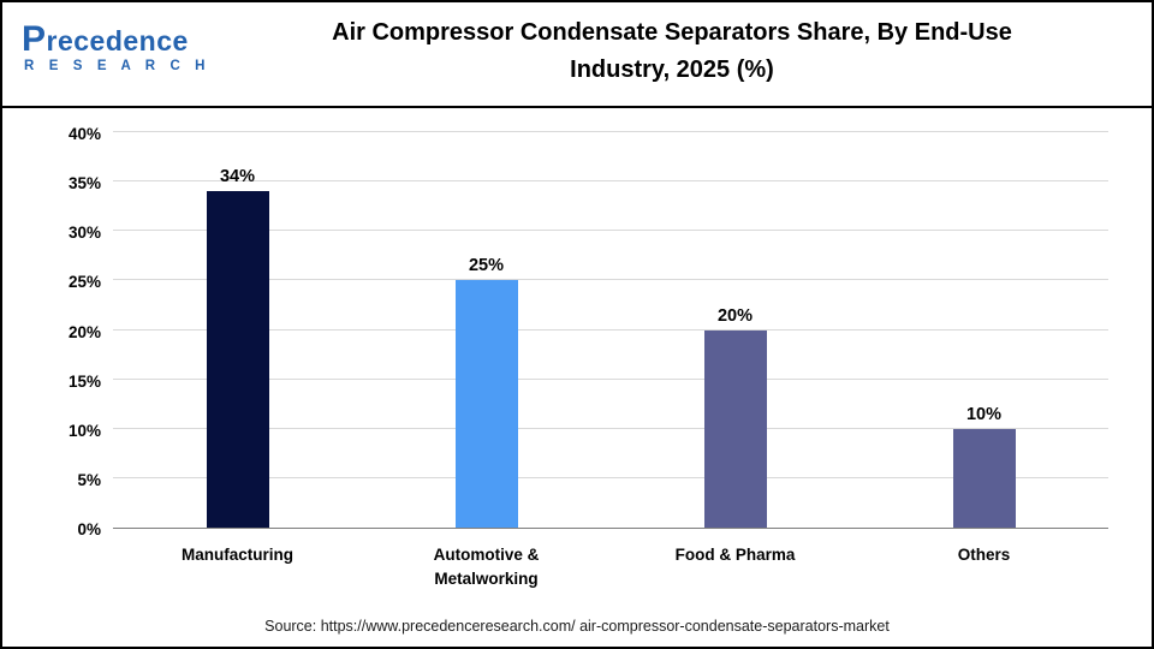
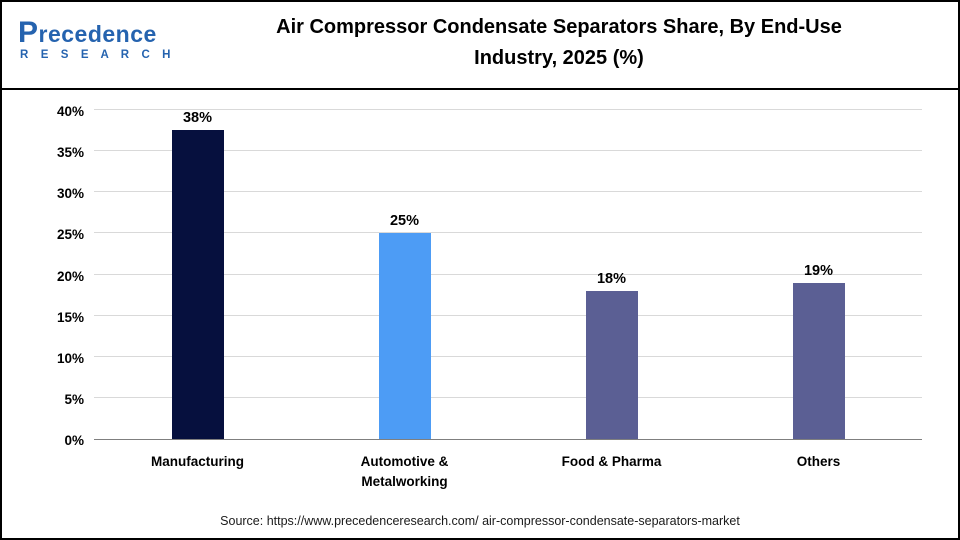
Manufacturing: 34% -> 38%
Food & Pharma: 20% -> 18%
Others: 10% -> 19%
